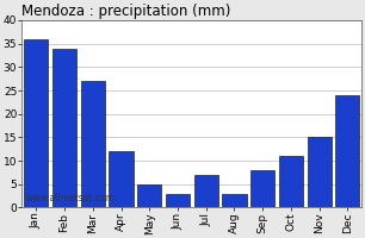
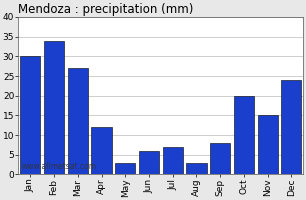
Jan: 36 -> 30
May: 5 -> 3
Jun: 3 -> 6
Oct: 11 -> 20
